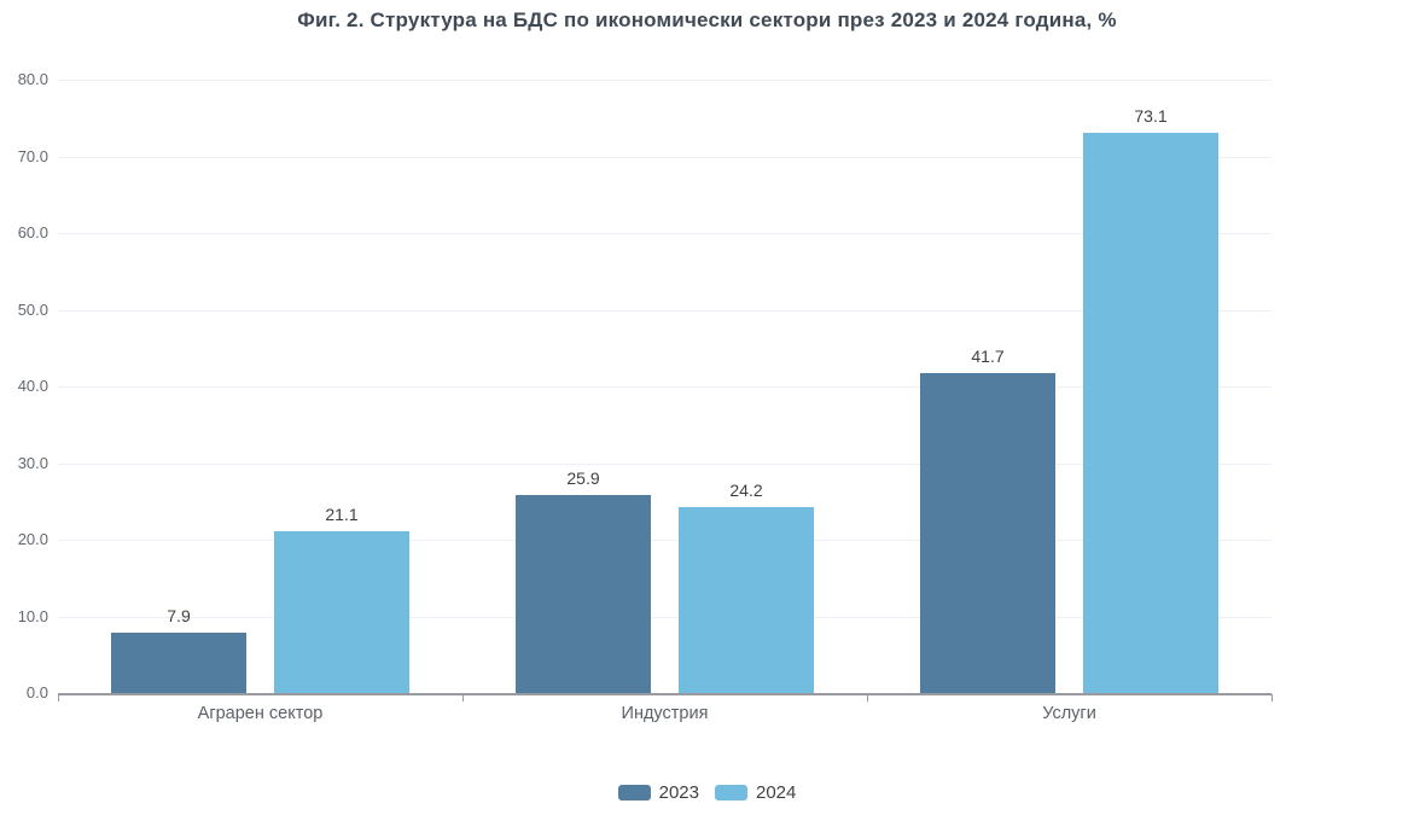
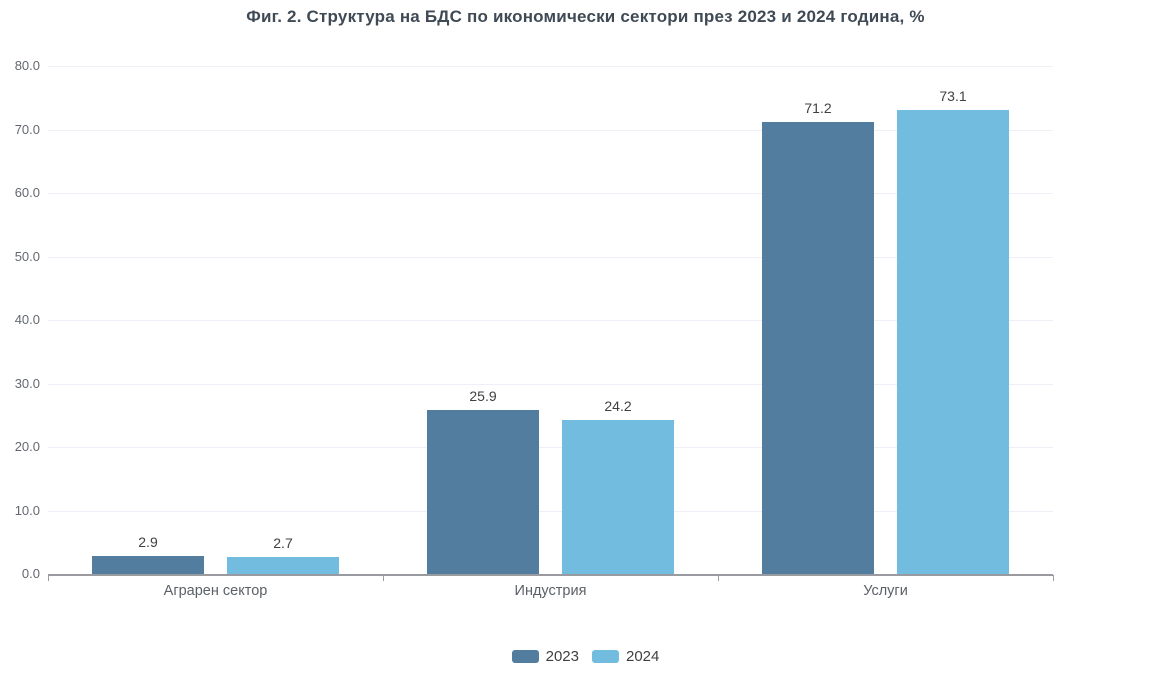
2023/Аграрен сектор: 7.9 -> 2.9
2024/Аграрен сектор: 21.1 -> 2.7
2023/Услуги: 41.7 -> 71.2
